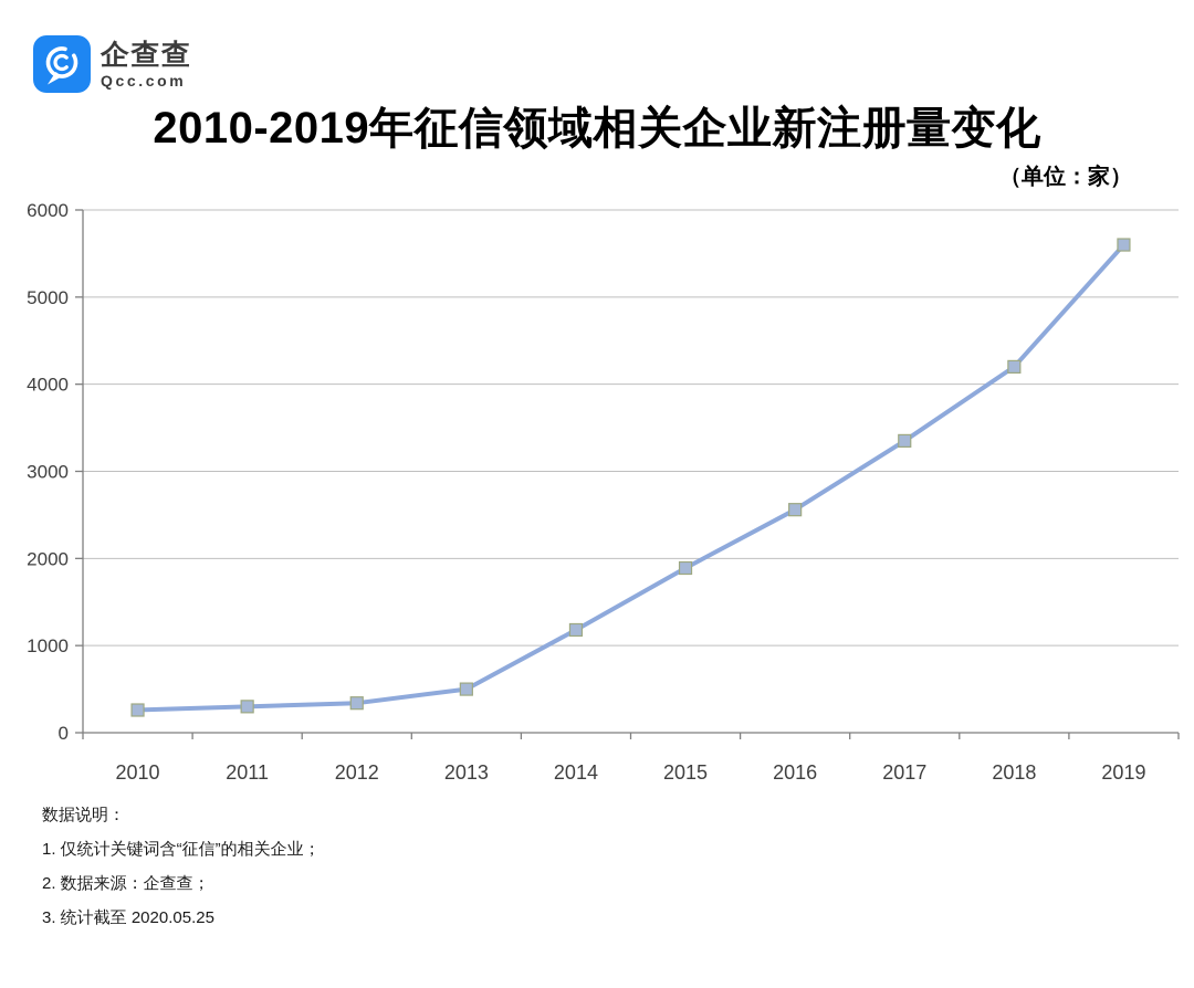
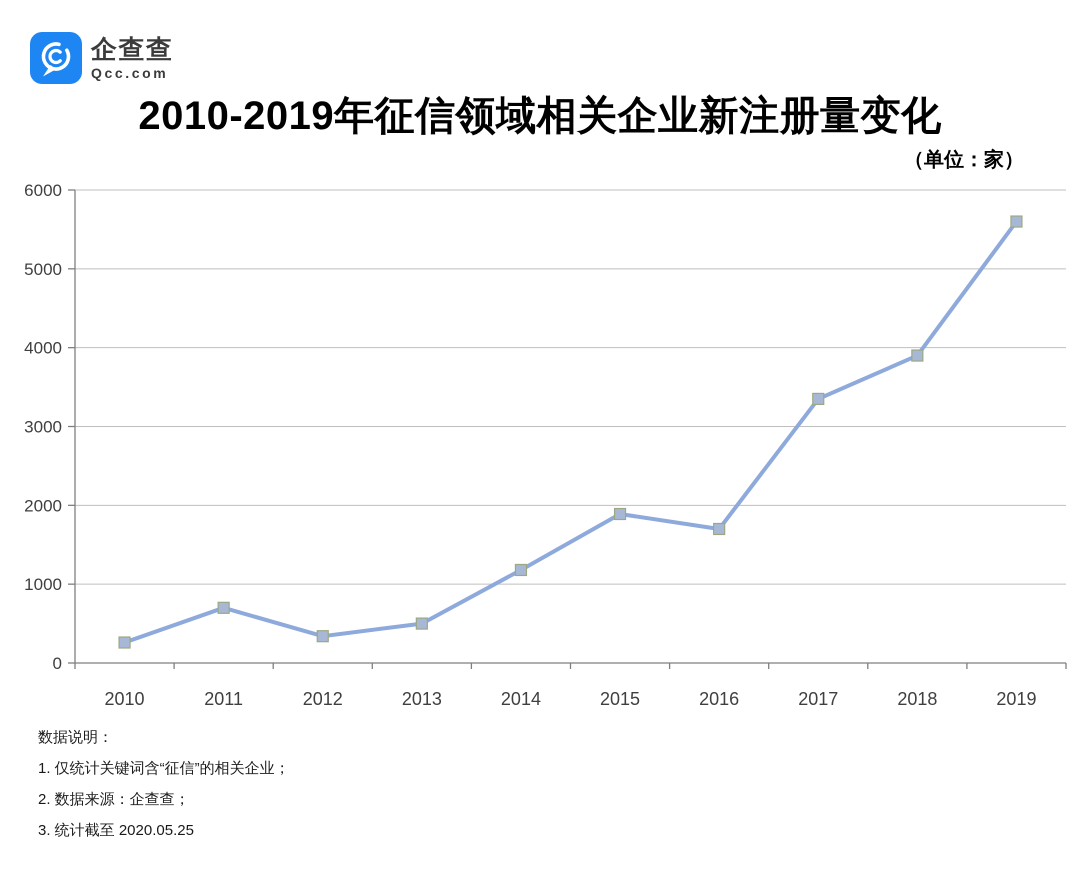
2011: 300 -> 700
2016: 2600 -> 1700
2018: 4200 -> 3900
